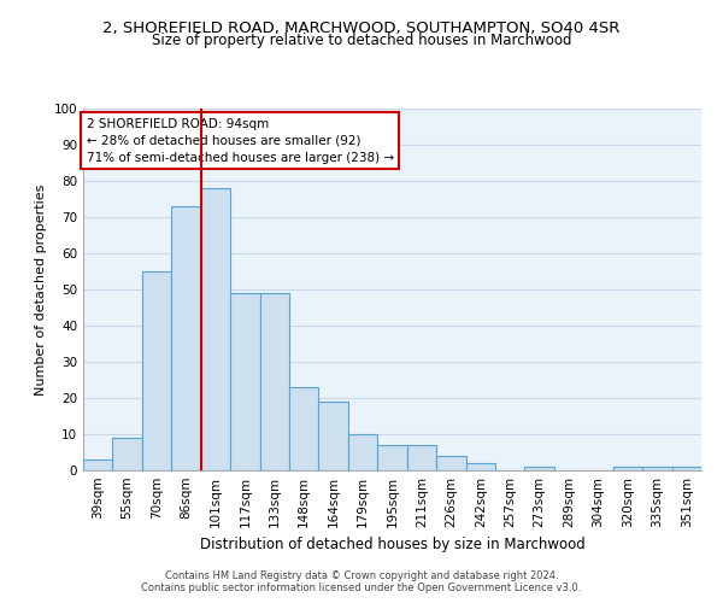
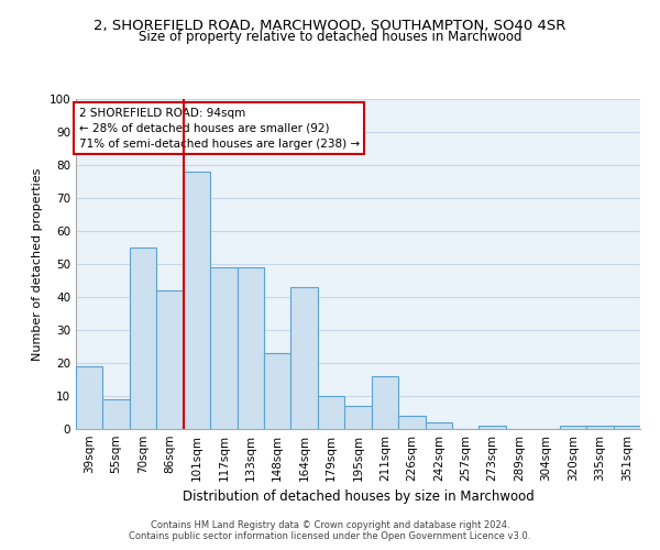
39sqm: 3 -> 19
86sqm: 73 -> 42
164sqm: 19 -> 43
211sqm: 7 -> 16
